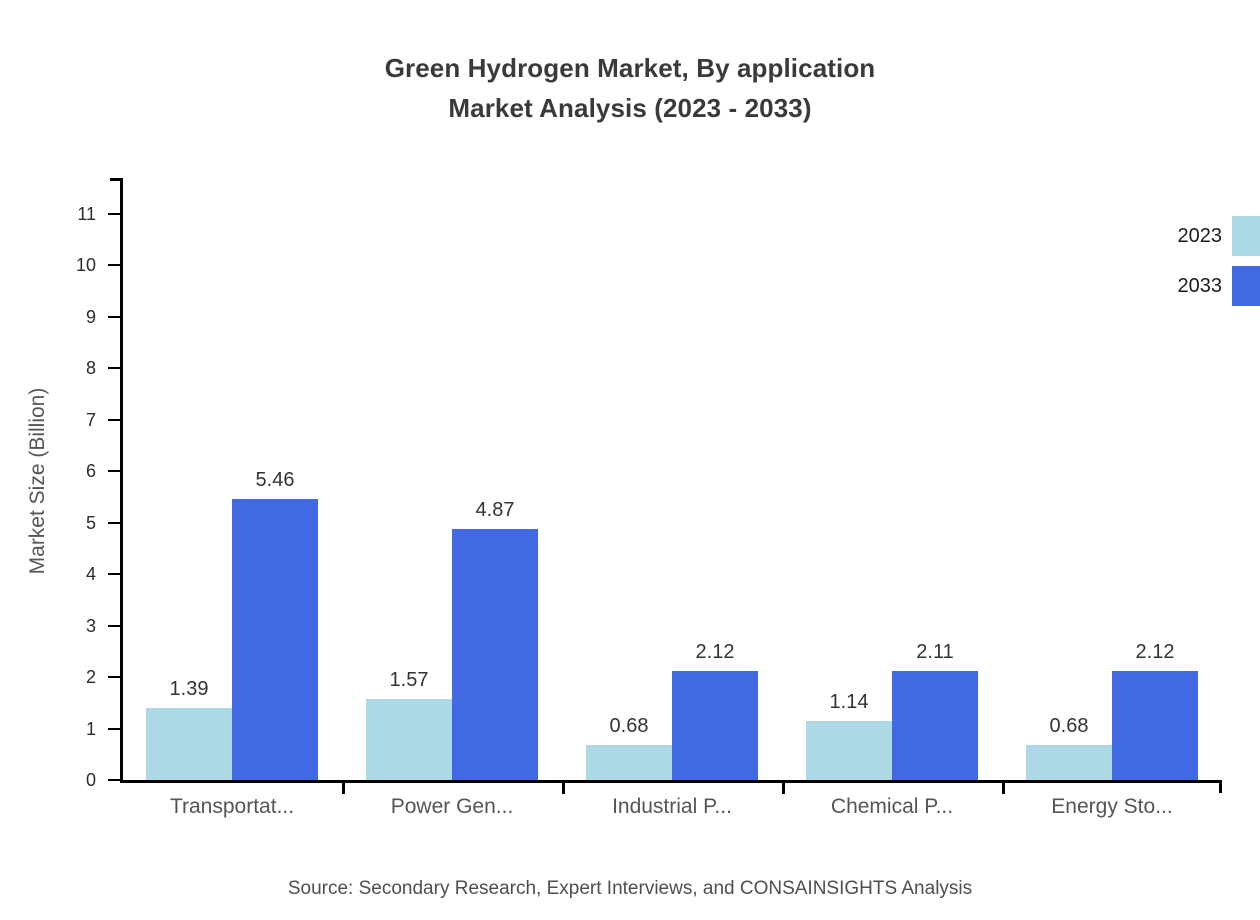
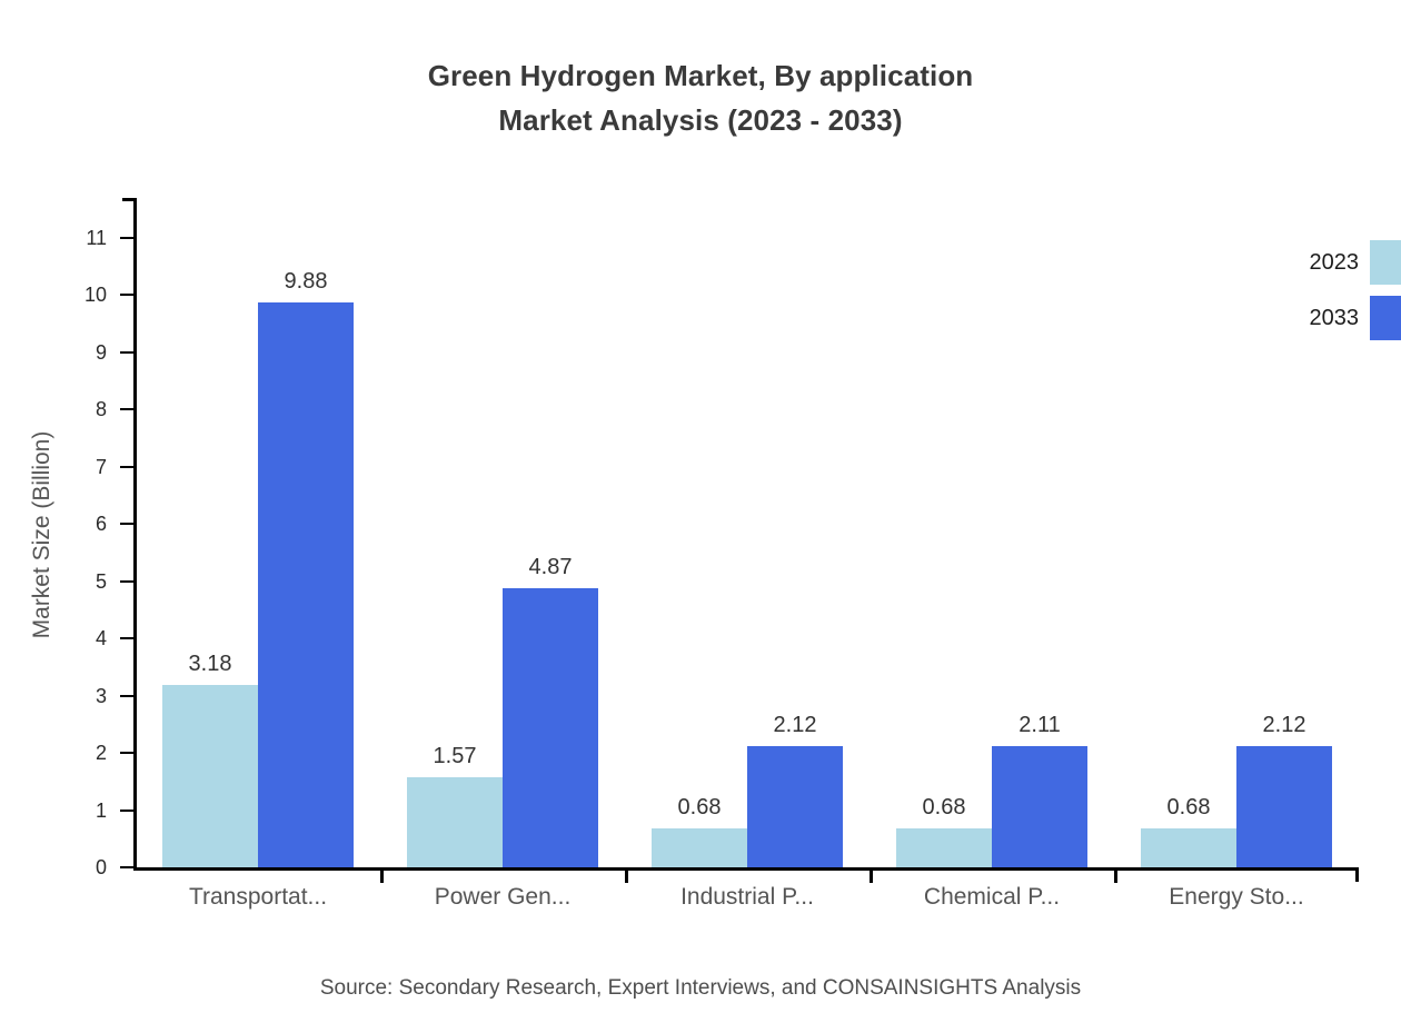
2023/Transportat...: 1.39 -> 3.18
2033/Transportat...: 5.46 -> 9.88
2023/Chemical P...: 1.14 -> 0.68
